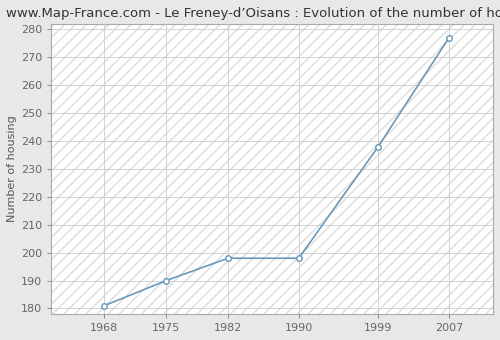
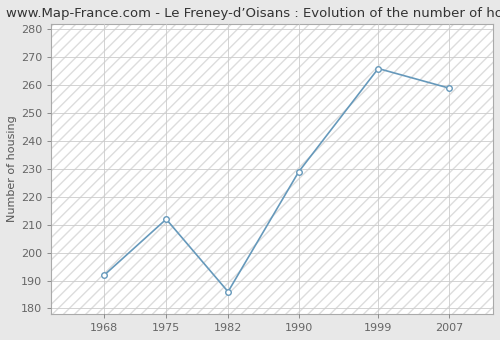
1968: 181 -> 192
1975: 190 -> 212
1982: 198 -> 186
1990: 198 -> 229
1999: 238 -> 266
2007: 277 -> 259
